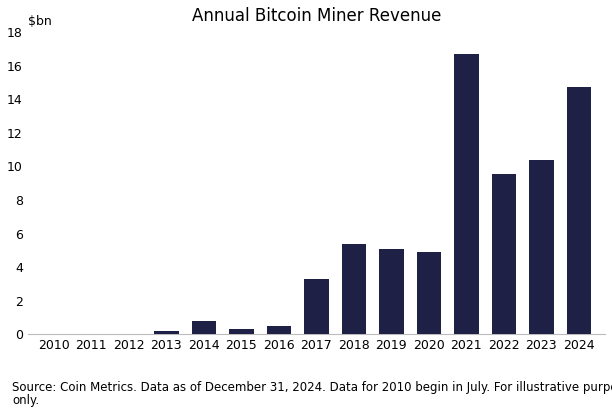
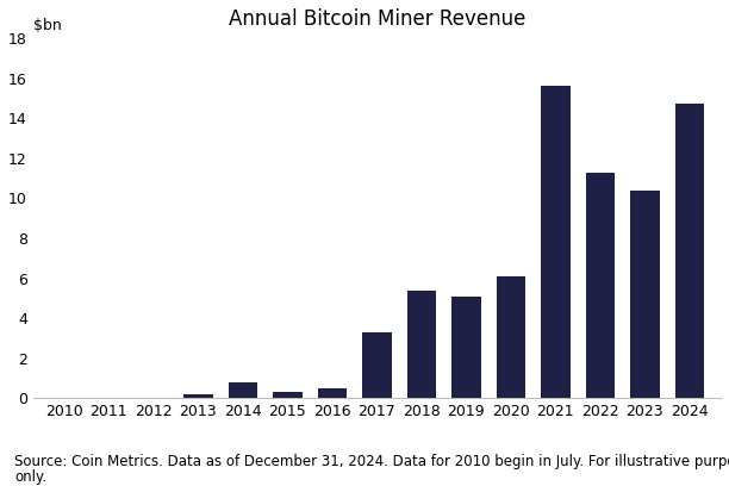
2020: 4.9 -> 6.1
2021: 16.7 -> 15.6
2022: 9.6 -> 11.3
